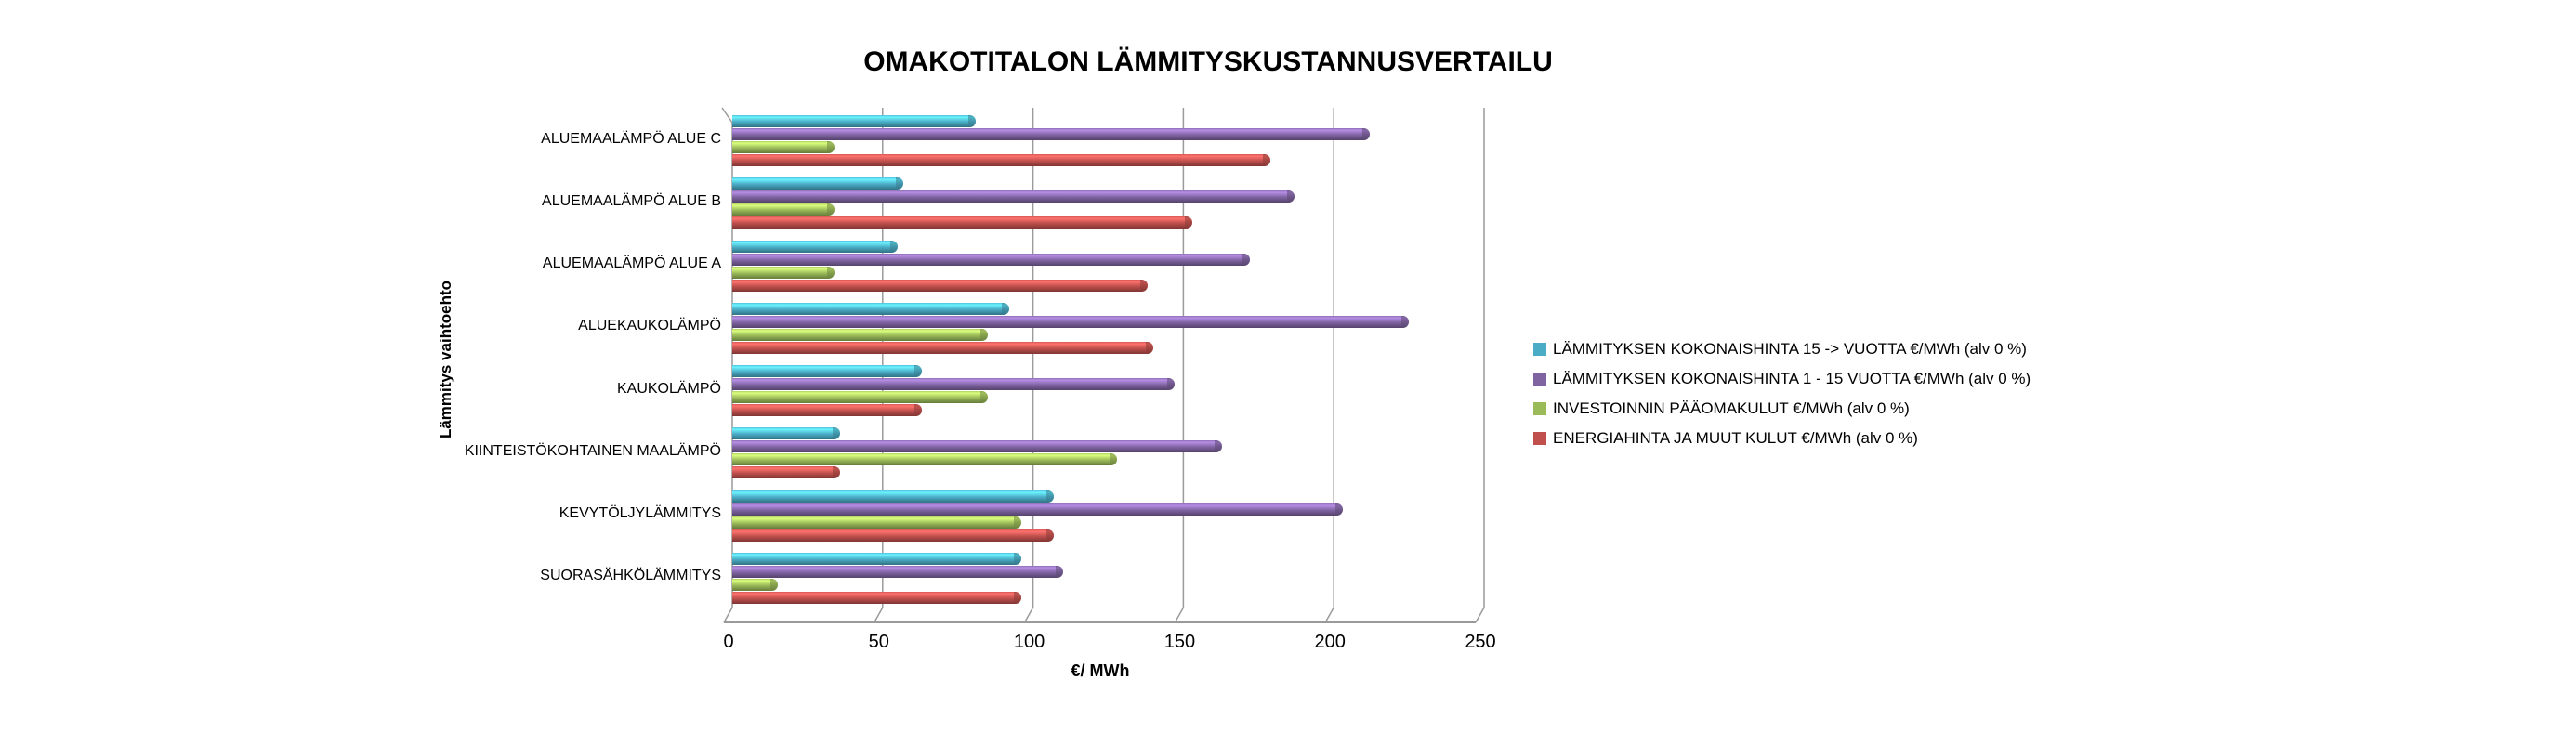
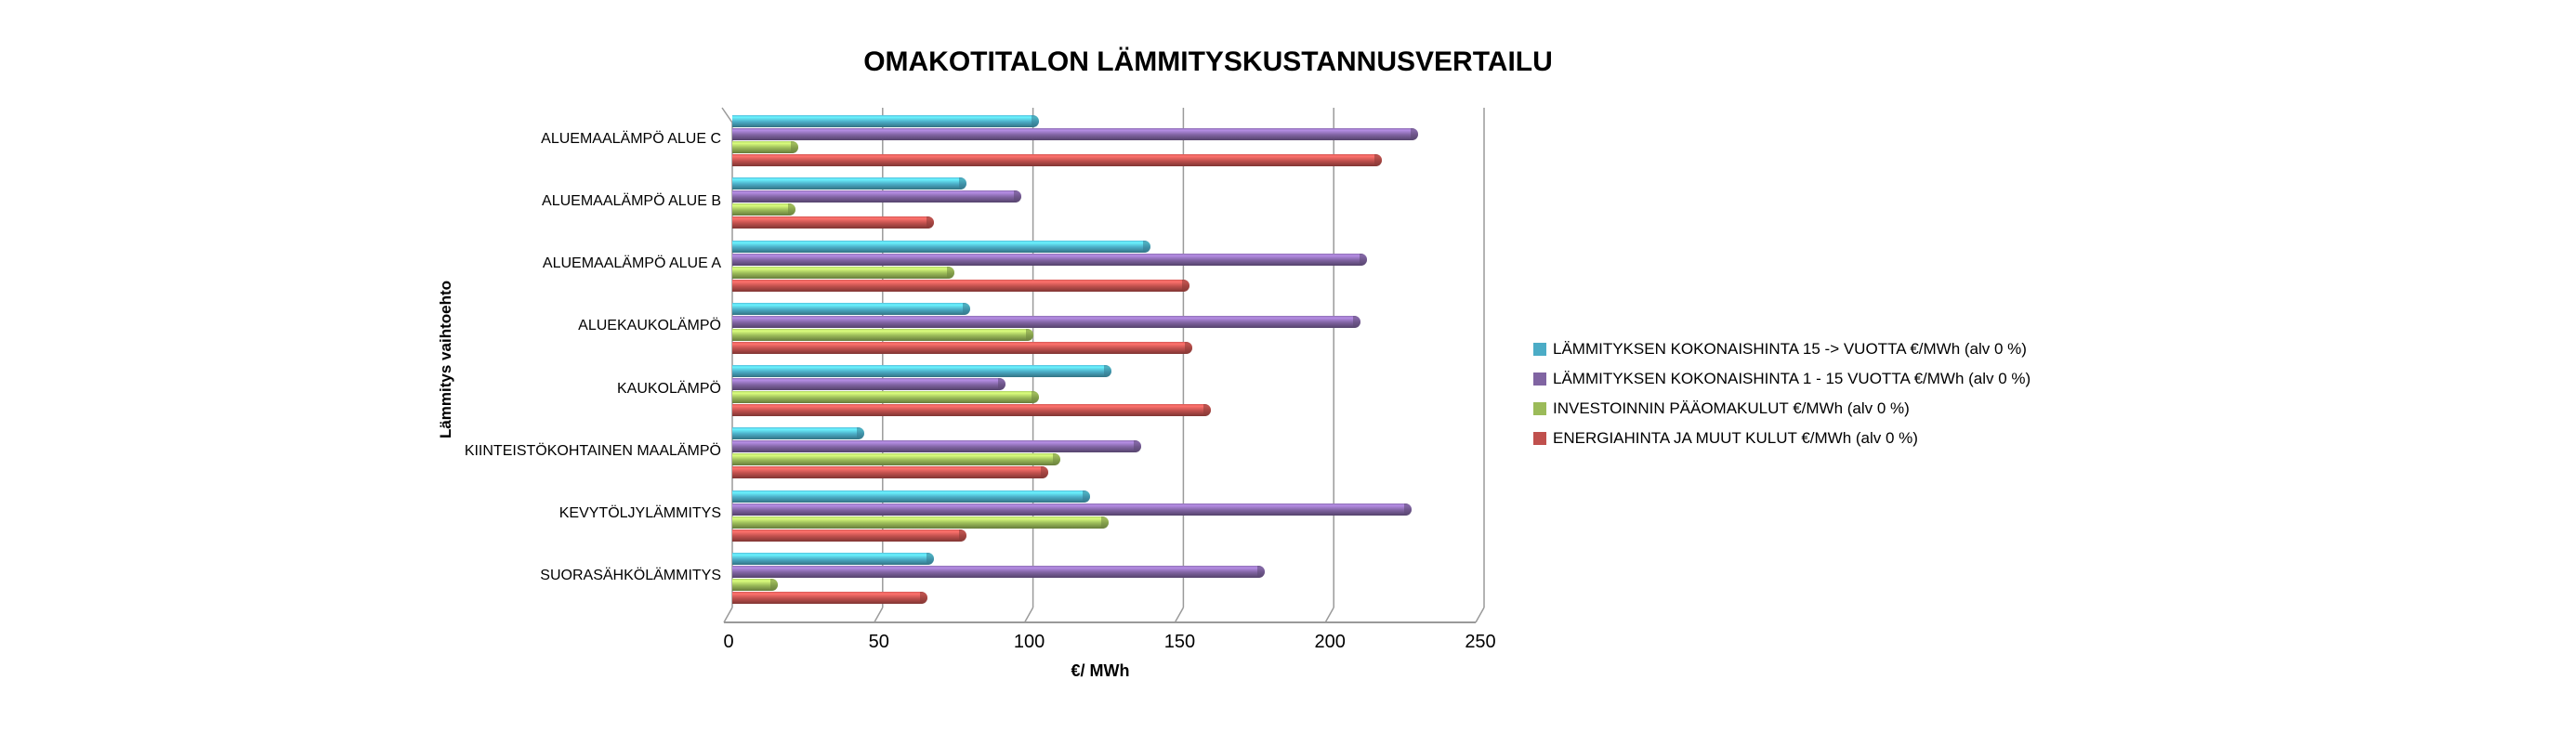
LÄMMITYKSEN KOKONAISHINTA 15 -> VUOTTA €/MWh (alv 0 %)/ALUEMAALÄMPÖ ALUE C: 81 -> 102
LÄMMITYKSEN KOKONAISHINTA 1 - 15 VUOTTA €/MWh (alv 0 %)/ALUEMAALÄMPÖ ALUE C: 212 -> 228
INVESTOINNIN PÄÄOMAKULUT €/MWh (alv 0 %)/ALUEMAALÄMPÖ ALUE C: 34 -> 22
ENERGIAHINTA JA MUUT KULUT €/MWh (alv 0 %)/ALUEMAALÄMPÖ ALUE C: 179 -> 216
LÄMMITYKSEN KOKONAISHINTA 15 -> VUOTTA €/MWh (alv 0 %)/ALUEMAALÄMPÖ ALUE B: 57 -> 78
LÄMMITYKSEN KOKONAISHINTA 1 - 15 VUOTTA €/MWh (alv 0 %)/ALUEMAALÄMPÖ ALUE B: 187 -> 96
INVESTOINNIN PÄÄOMAKULUT €/MWh (alv 0 %)/ALUEMAALÄMPÖ ALUE B: 34 -> 21
ENERGIAHINTA JA MUUT KULUT €/MWh (alv 0 %)/ALUEMAALÄMPÖ ALUE B: 153 -> 67
LÄMMITYKSEN KOKONAISHINTA 15 -> VUOTTA €/MWh (alv 0 %)/ALUEMAALÄMPÖ ALUE A: 55 -> 139
LÄMMITYKSEN KOKONAISHINTA 1 - 15 VUOTTA €/MWh (alv 0 %)/ALUEMAALÄMPÖ ALUE A: 172 -> 211
INVESTOINNIN PÄÄOMAKULUT €/MWh (alv 0 %)/ALUEMAALÄMPÖ ALUE A: 34 -> 74
ENERGIAHINTA JA MUUT KULUT €/MWh (alv 0 %)/ALUEMAALÄMPÖ ALUE A: 138 -> 152
LÄMMITYKSEN KOKONAISHINTA 15 -> VUOTTA €/MWh (alv 0 %)/ALUEKAUKOLÄMPÖ: 92 -> 79
LÄMMITYKSEN KOKONAISHINTA 1 - 15 VUOTTA €/MWh (alv 0 %)/ALUEKAUKOLÄMPÖ: 225 -> 209
INVESTOINNIN PÄÄOMAKULUT €/MWh (alv 0 %)/ALUEKAUKOLÄMPÖ: 85 -> 100
ENERGIAHINTA JA MUUT KULUT €/MWh (alv 0 %)/ALUEKAUKOLÄMPÖ: 140 -> 153
LÄMMITYKSEN KOKONAISHINTA 15 -> VUOTTA €/MWh (alv 0 %)/KAUKOLÄMPÖ: 63 -> 126
LÄMMITYKSEN KOKONAISHINTA 1 - 15 VUOTTA €/MWh (alv 0 %)/KAUKOLÄMPÖ: 147 -> 91
INVESTOINNIN PÄÄOMAKULUT €/MWh (alv 0 %)/KAUKOLÄMPÖ: 85 -> 102
ENERGIAHINTA JA MUUT KULUT €/MWh (alv 0 %)/KAUKOLÄMPÖ: 63 -> 159
LÄMMITYKSEN KOKONAISHINTA 15 -> VUOTTA €/MWh (alv 0 %)/KIINTEISTÖKOHTAINEN MAALÄMPÖ: 36 -> 44
LÄMMITYKSEN KOKONAISHINTA 1 - 15 VUOTTA €/MWh (alv 0 %)/KIINTEISTÖKOHTAINEN MAALÄMPÖ: 163 -> 136
INVESTOINNIN PÄÄOMAKULUT €/MWh (alv 0 %)/KIINTEISTÖKOHTAINEN MAALÄMPÖ: 128 -> 109
ENERGIAHINTA JA MUUT KULUT €/MWh (alv 0 %)/KIINTEISTÖKOHTAINEN MAALÄMPÖ: 36 -> 105
LÄMMITYKSEN KOKONAISHINTA 15 -> VUOTTA €/MWh (alv 0 %)/KEVYTÖLJYLÄMMITYS: 107 -> 119
LÄMMITYKSEN KOKONAISHINTA 1 - 15 VUOTTA €/MWh (alv 0 %)/KEVYTÖLJYLÄMMITYS: 203 -> 226
INVESTOINNIN PÄÄOMAKULUT €/MWh (alv 0 %)/KEVYTÖLJYLÄMMITYS: 96 -> 125
ENERGIAHINTA JA MUUT KULUT €/MWh (alv 0 %)/KEVYTÖLJYLÄMMITYS: 107 -> 78
LÄMMITYKSEN KOKONAISHINTA 15 -> VUOTTA €/MWh (alv 0 %)/SUORASÄHKÖLÄMMITYS: 96 -> 67
LÄMMITYKSEN KOKONAISHINTA 1 - 15 VUOTTA €/MWh (alv 0 %)/SUORASÄHKÖLÄMMITYS: 110 -> 177
ENERGIAHINTA JA MUUT KULUT €/MWh (alv 0 %)/SUORASÄHKÖLÄMMITYS: 96 -> 65
